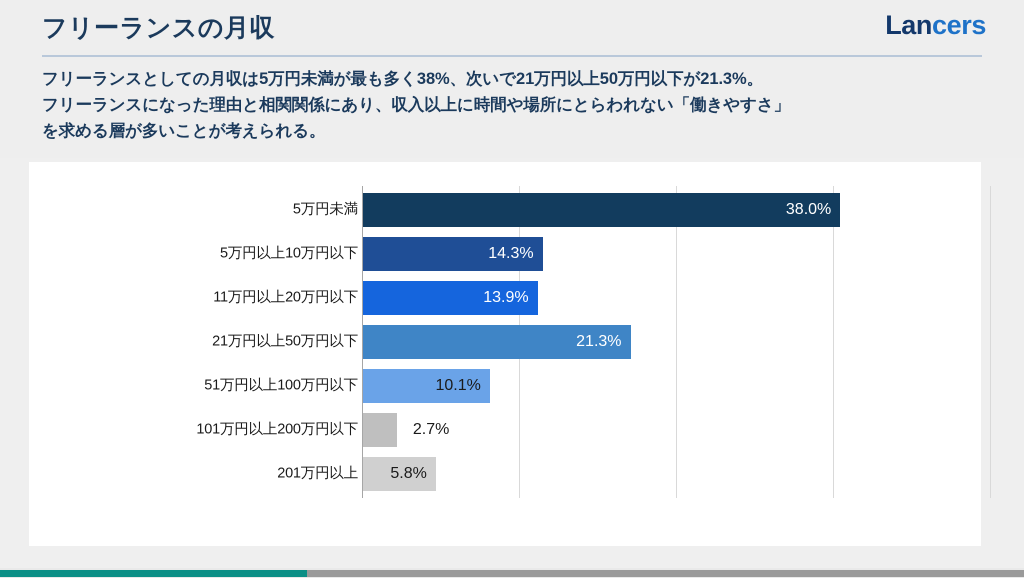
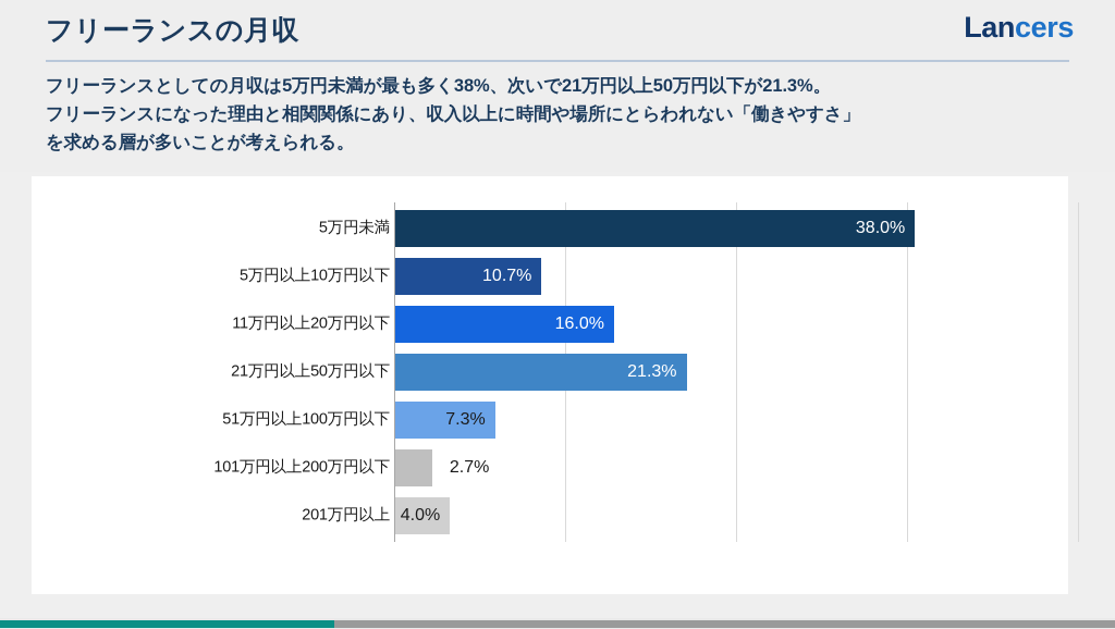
5万円以上10万円以下: 14.3% -> 10.7%
11万円以上20万円以下: 13.9% -> 16.0%
51万円以上100万円以下: 10.1% -> 7.3%
201万円以上: 5.8% -> 4.0%
